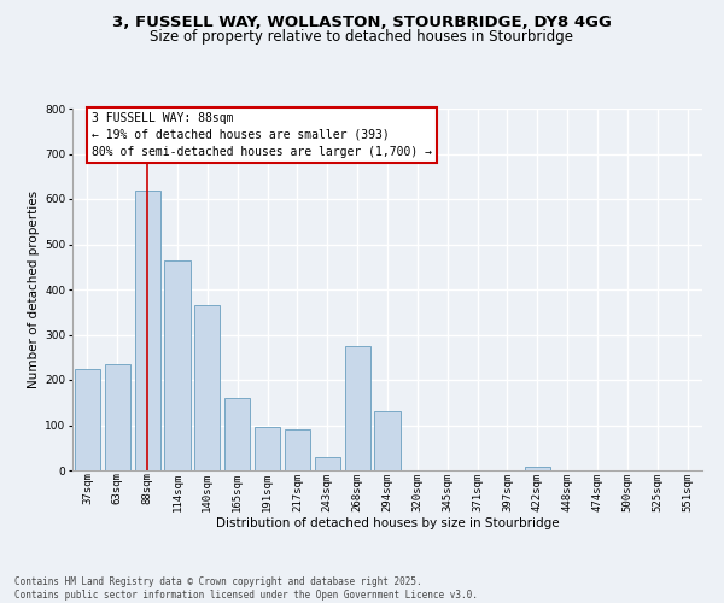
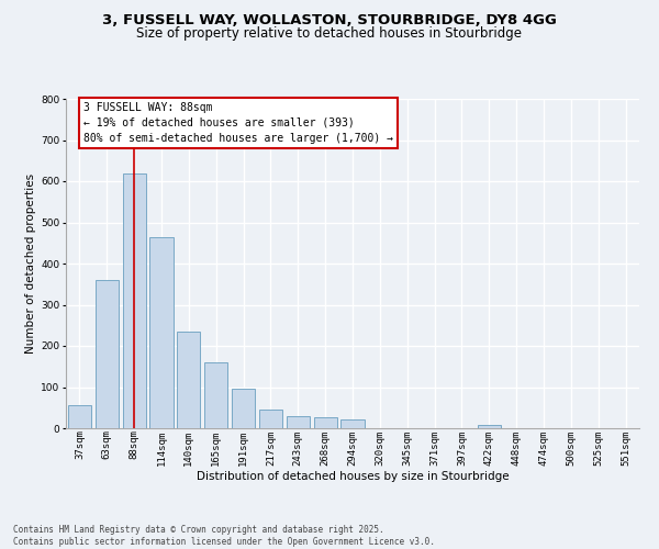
37sqm: 225 -> 55
63sqm: 235 -> 360
140sqm: 365 -> 235
217sqm: 90 -> 45
268sqm: 275 -> 28
294sqm: 130 -> 22
